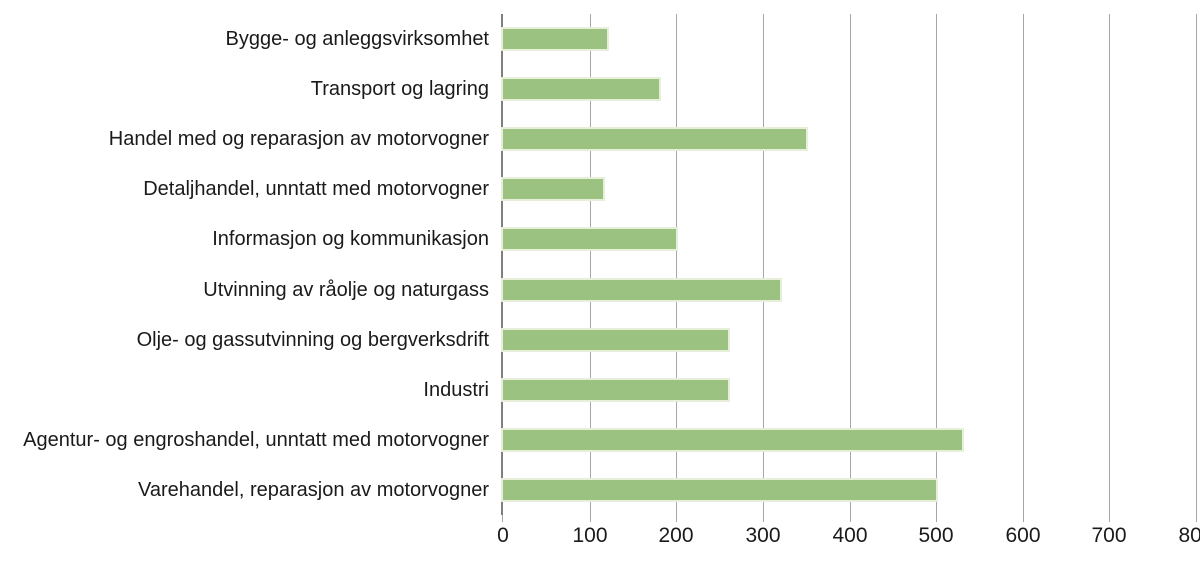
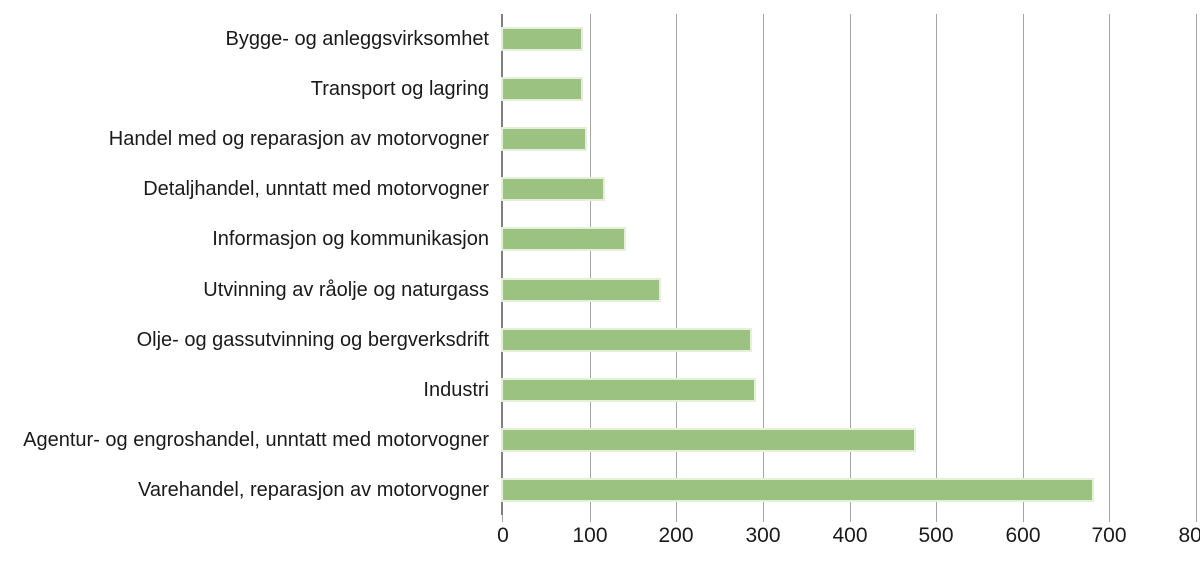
Bygge- og anleggsvirksomhet: 120 -> 90
Transport og lagring: 180 -> 90
Handel med og reparasjon av motorvogner: 350 -> 100
Informasjon og kommunikasjon: 200 -> 140
Utvinning av råolje og naturgass: 320 -> 180
Olje- og gassutvinning og bergverksdrift: 260 -> 280
Industri: 260 -> 290
Agentur- og engroshandel, unntatt med motorvogner: 530 -> 480
Varehandel, reparasjon av motorvogner: 500 -> 680
